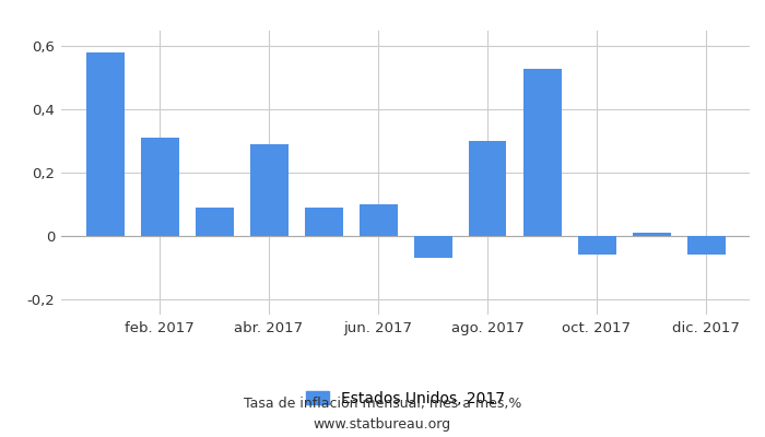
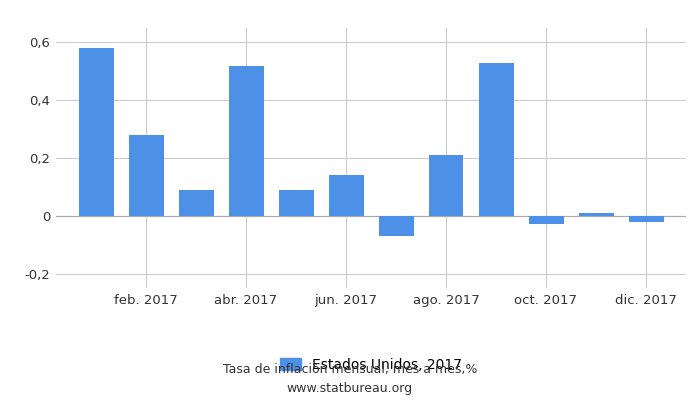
feb. 2017: 0,31 -> 0,28
abr. 2017: 0,29 -> 0,52
jun. 2017: 0,10 -> 0,14
ago. 2017: 0,30 -> 0,21
oct. 2017: -0,06 -> -0,03
dic. 2017: -0,06 -> -0,02
